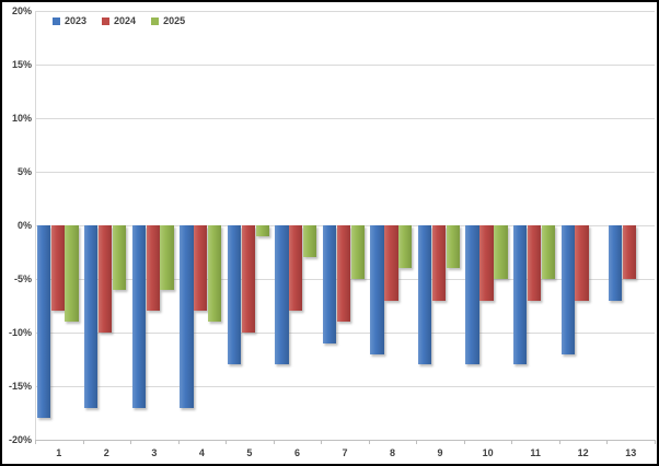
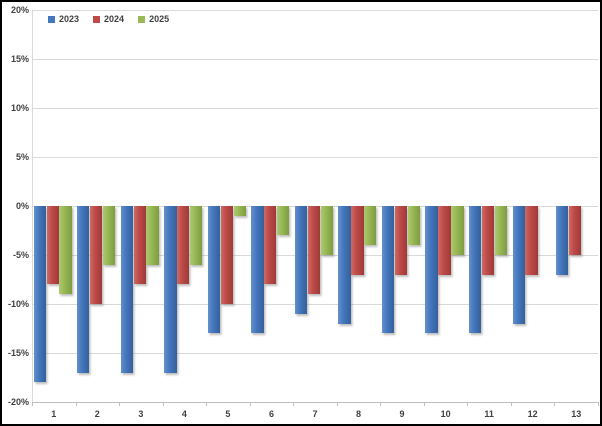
2025/4: -9% -> -6%
